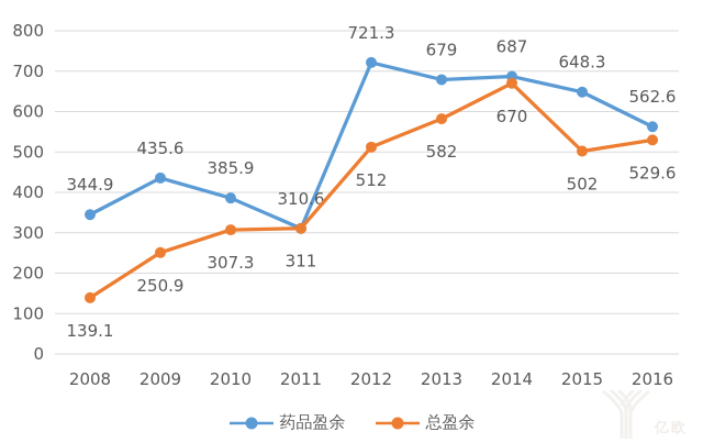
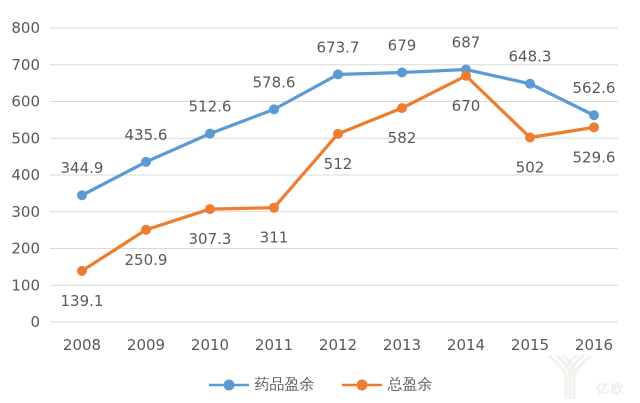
药品盈余/2010: 385.9 -> 512.6
药品盈余/2011: 310.6 -> 578.6
药品盈余/2012: 721.3 -> 673.7
